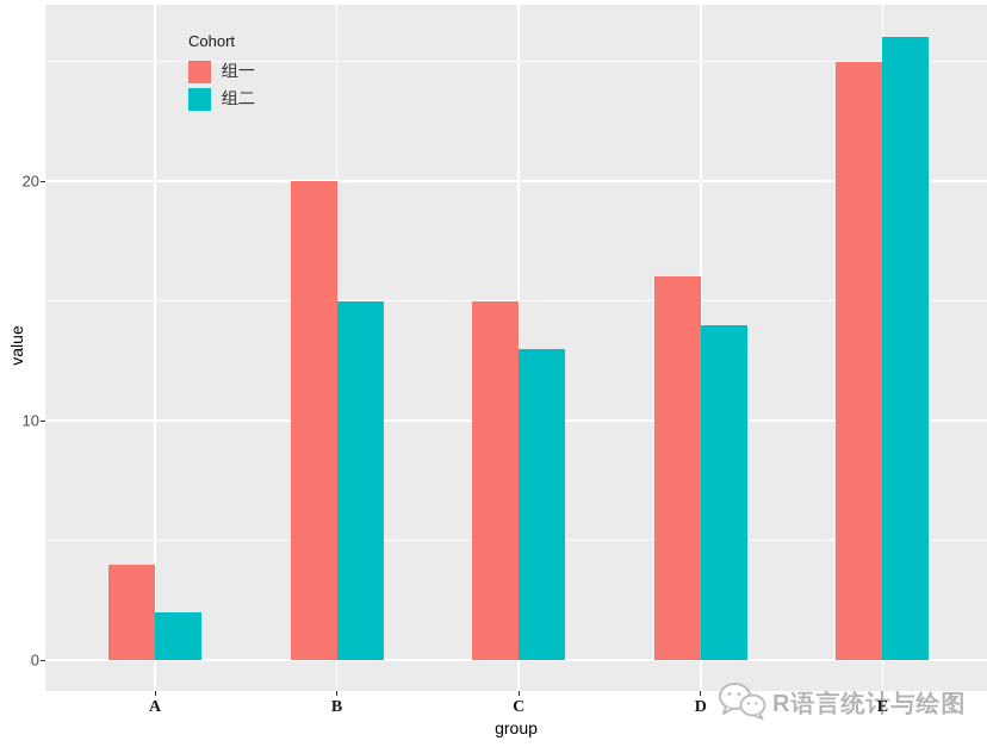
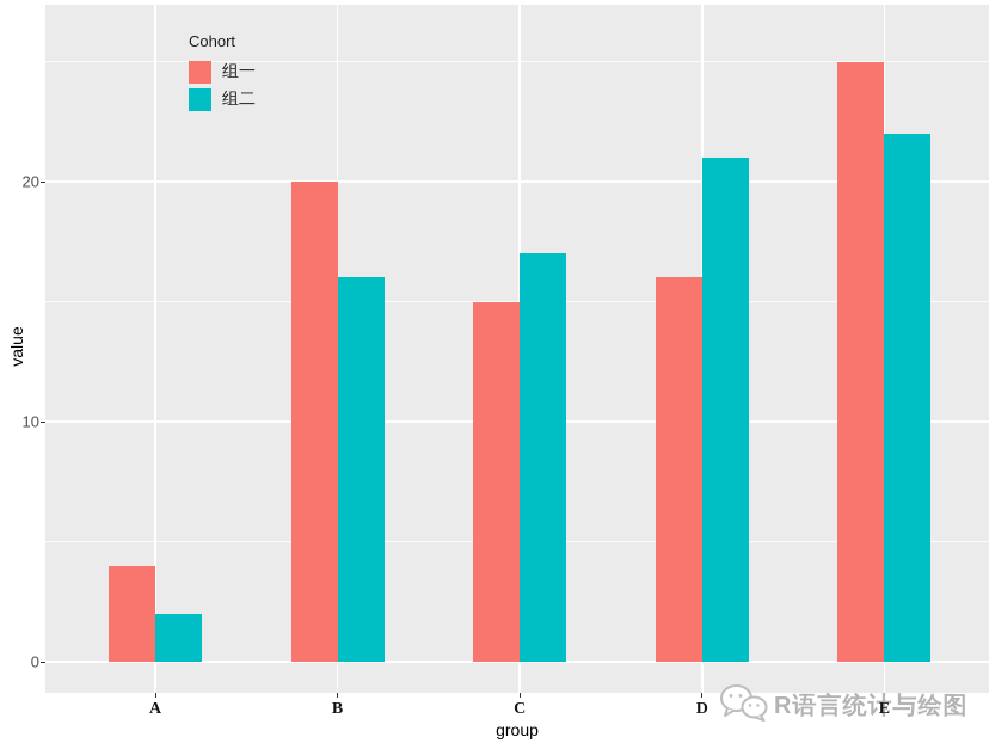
组二/B: 15 -> 16
组二/C: 13 -> 17
组二/D: 14 -> 21
组二/E: 26 -> 22
